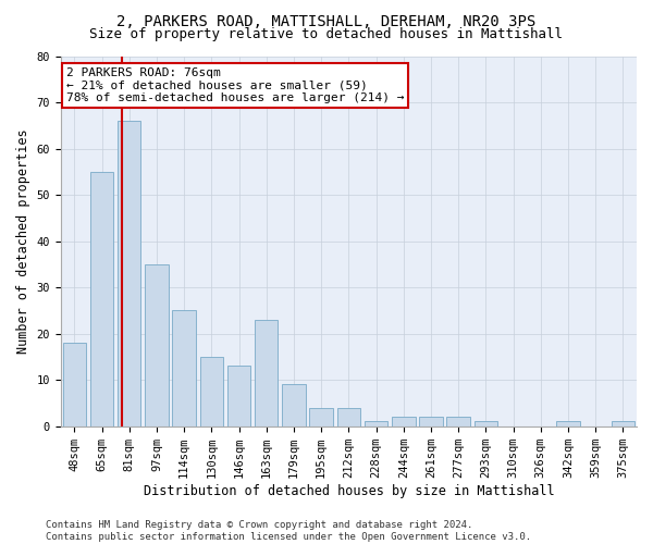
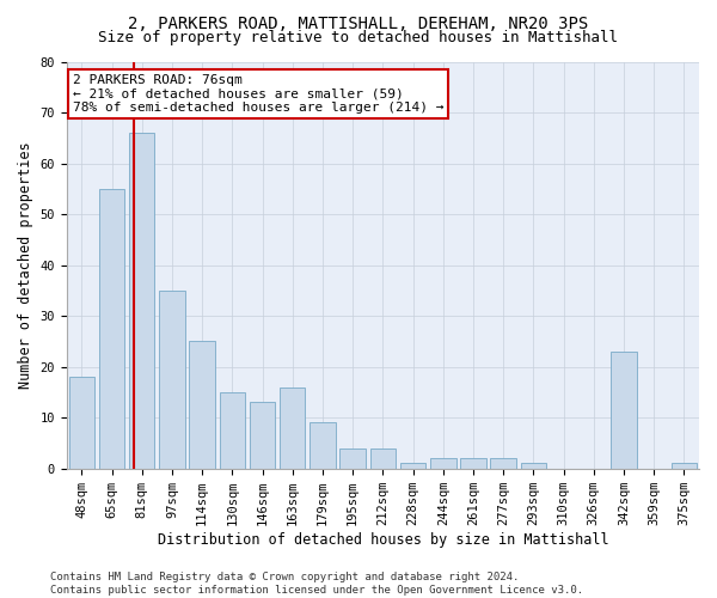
163sqm: 23 -> 16
342sqm: 1 -> 23
